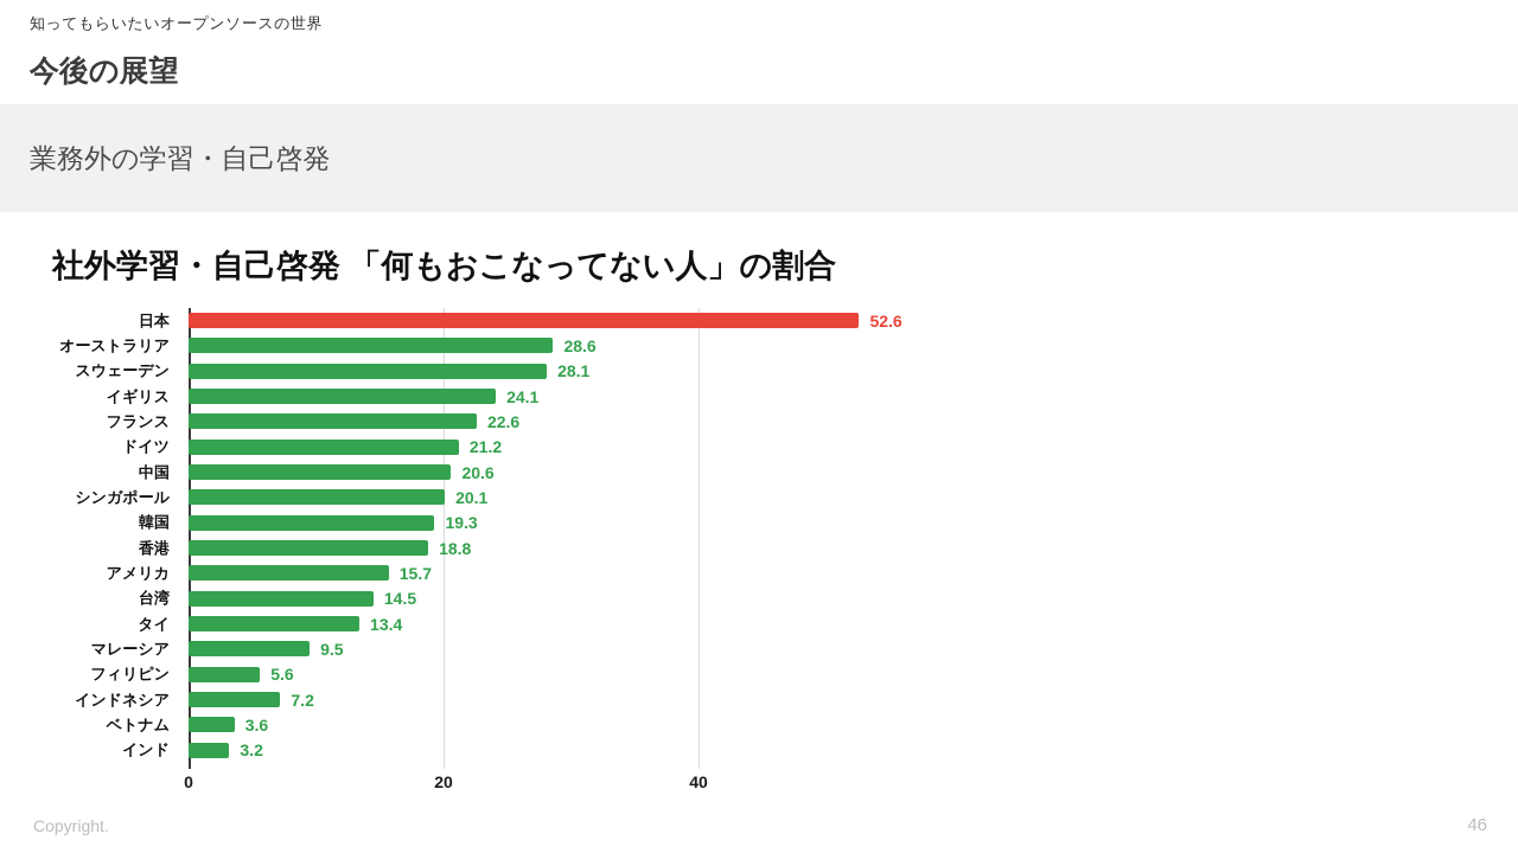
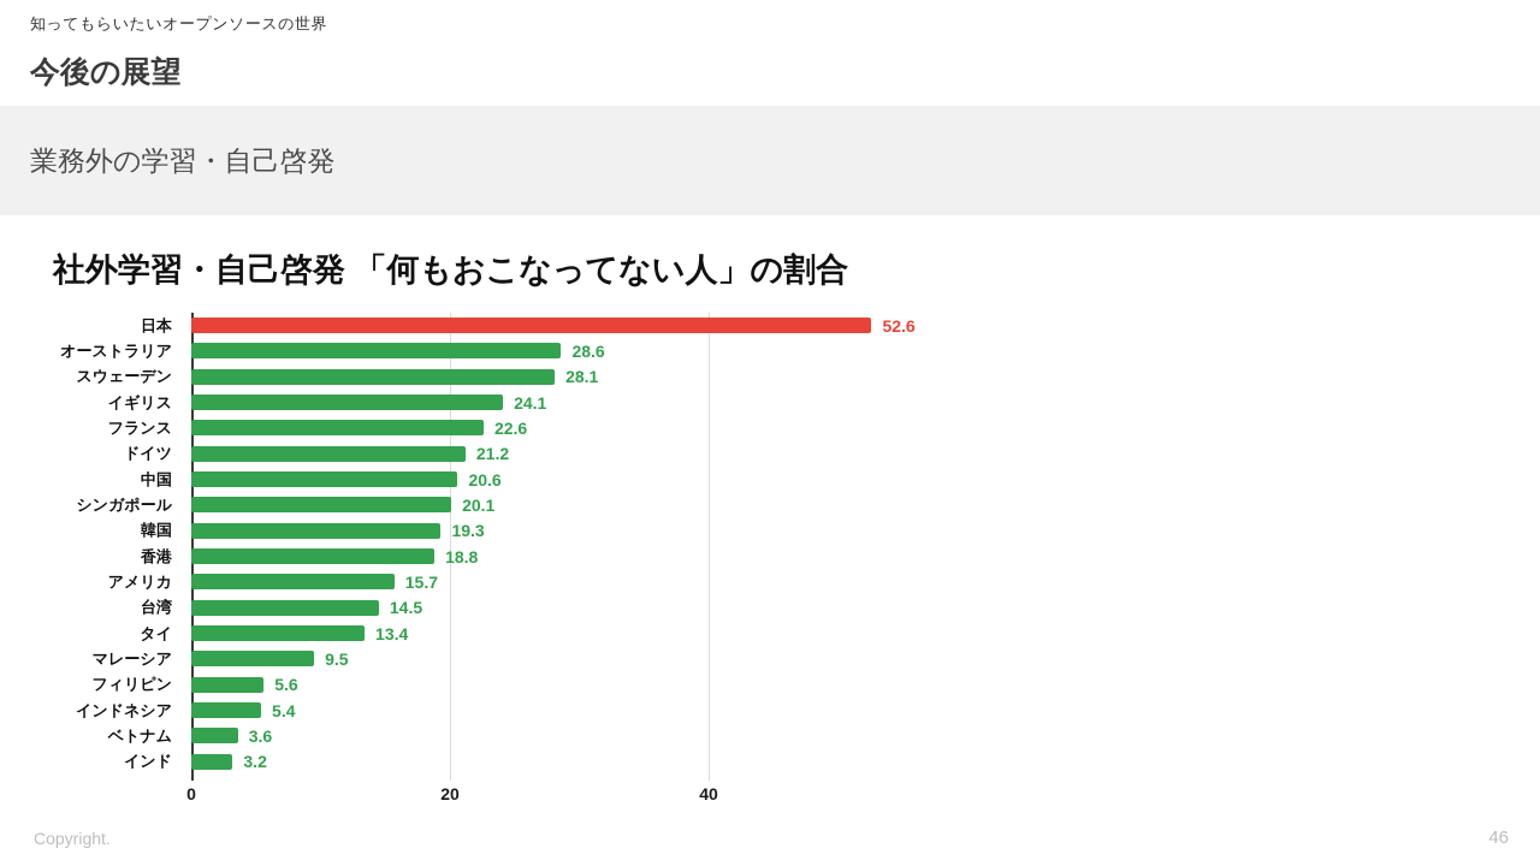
インドネシア: 7.2 -> 5.4
